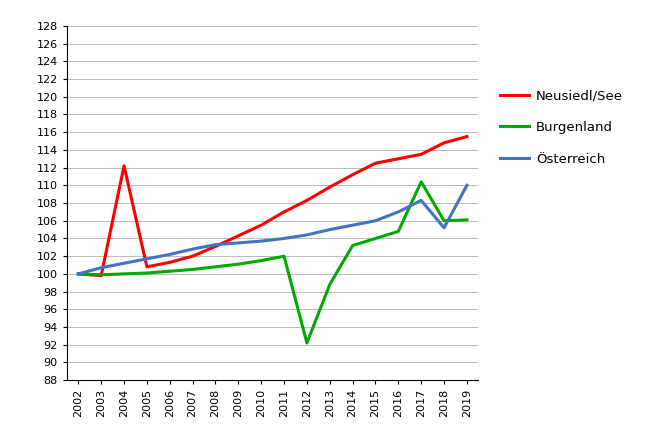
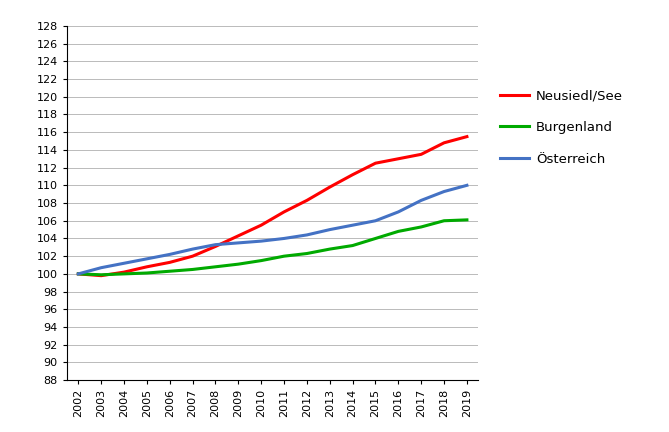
Neusiedl/See/2004: 112.2 -> 100.2
Burgenland/2012: 92.2 -> 102.3
Burgenland/2013: 98.8 -> 102.8
Burgenland/2017: 110.4 -> 105.3
Österreich/2018: 105.2 -> 109.3
